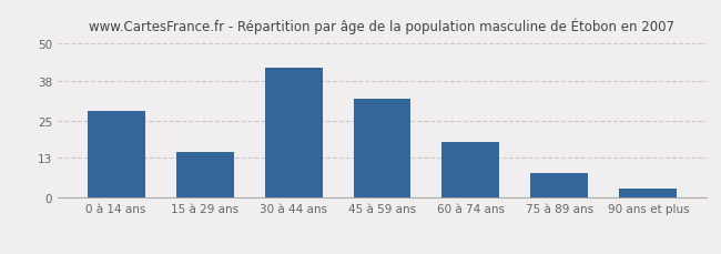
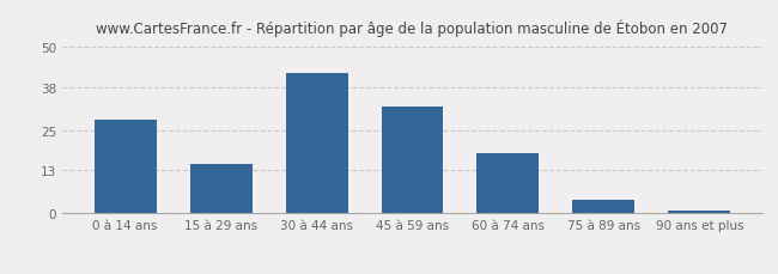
75 à 89 ans: 8 -> 4
90 ans et plus: 3 -> 1
